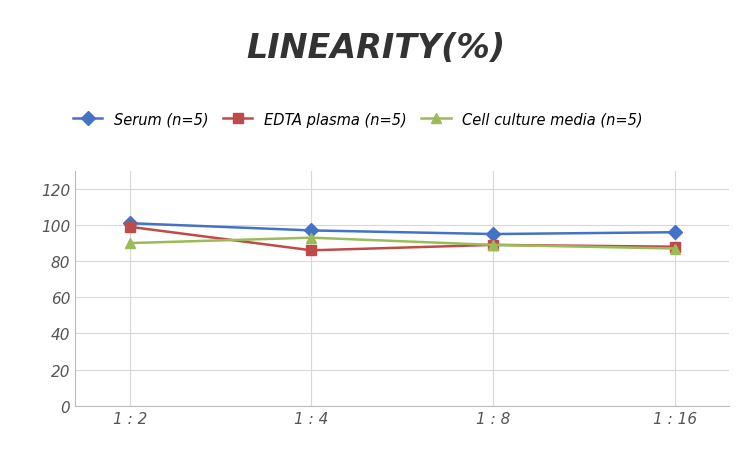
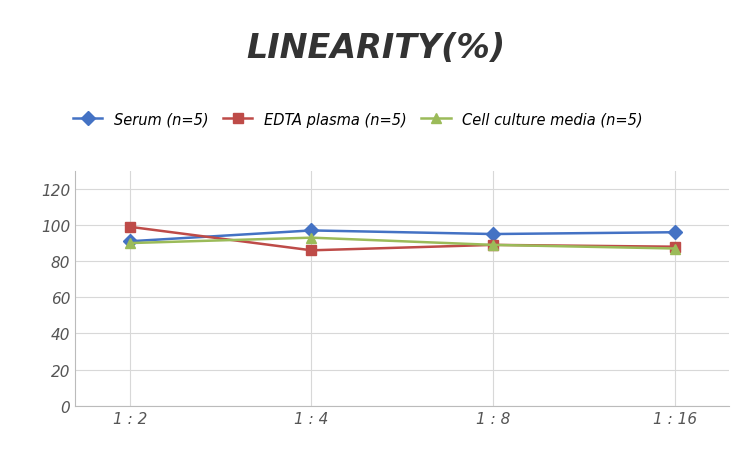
Serum (n=5)/1 : 2: 101 -> 91
